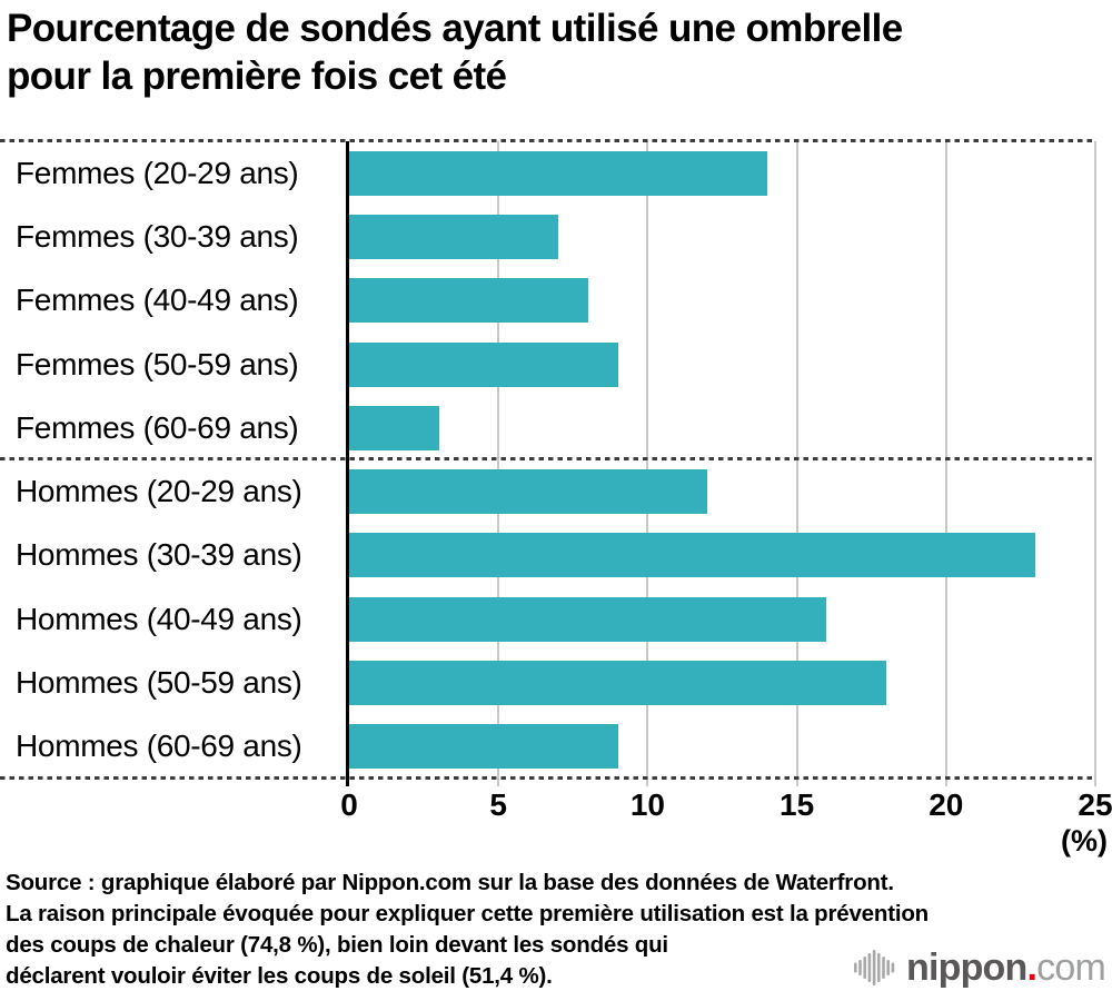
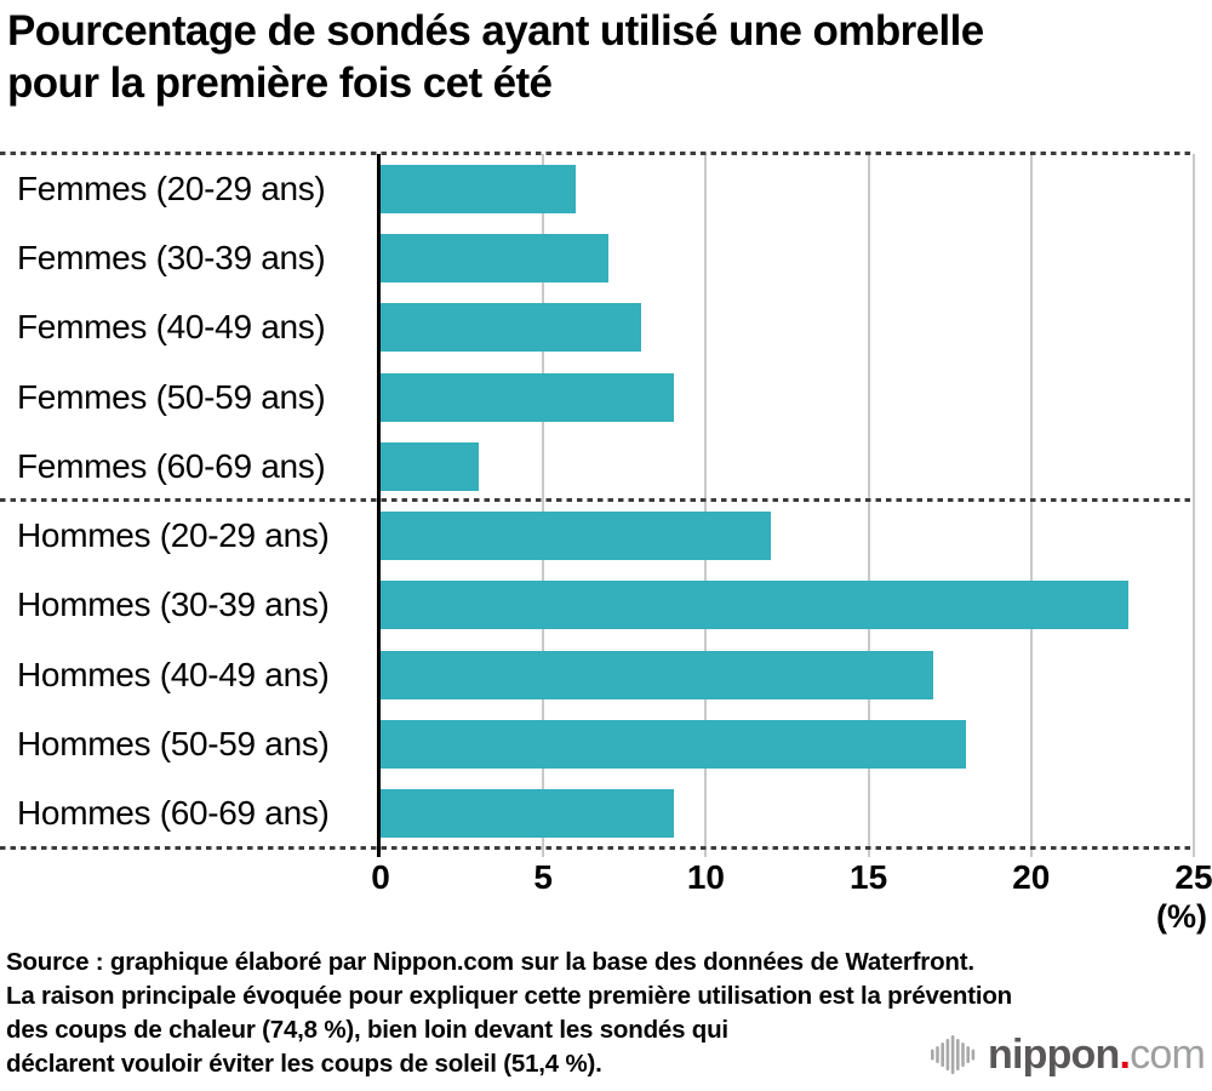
Femmes (20-29 ans): 14 -> 6
Hommes (40-49 ans): 16 -> 17
